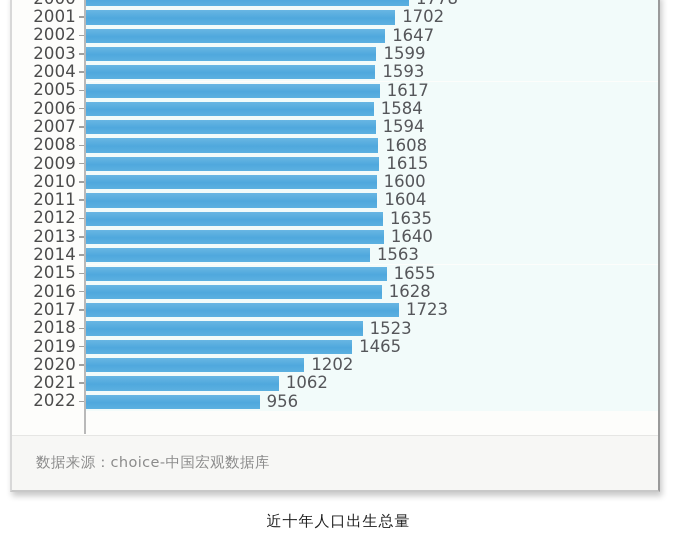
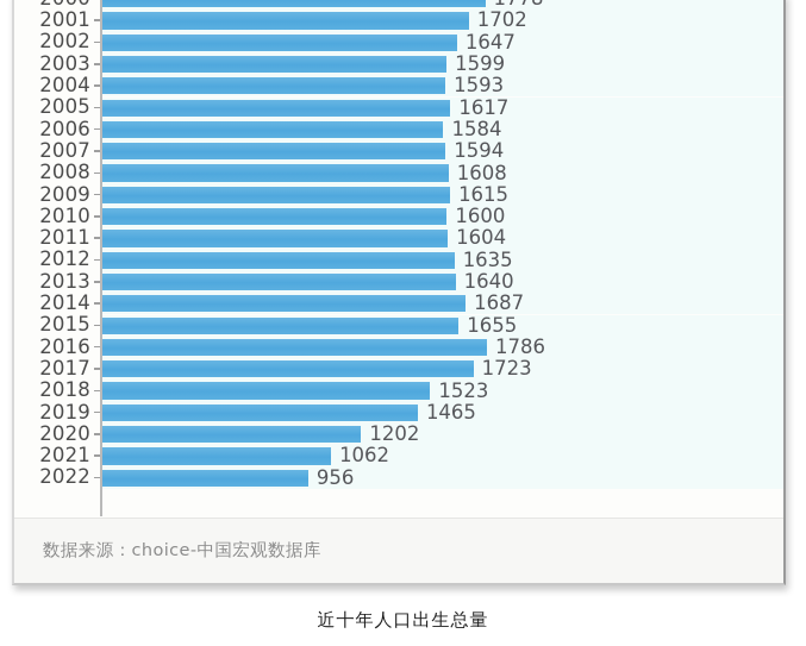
2014: 1563 -> 1687
2016: 1628 -> 1786
